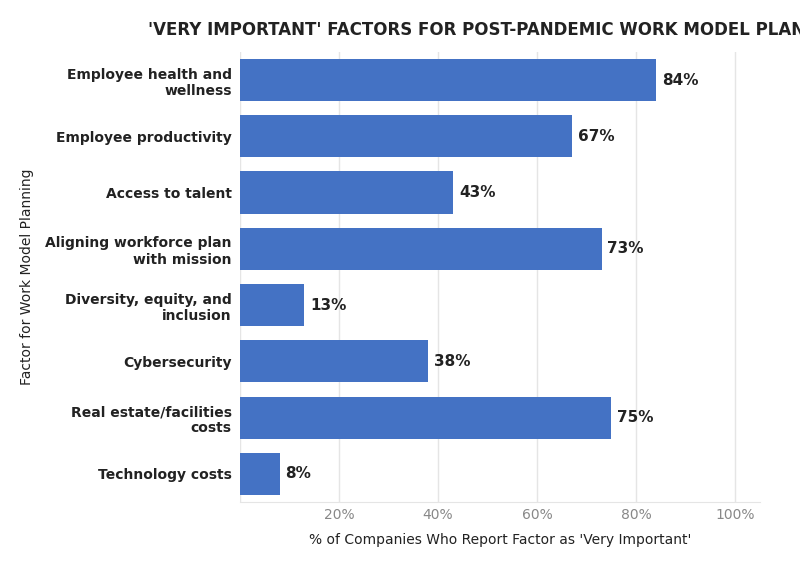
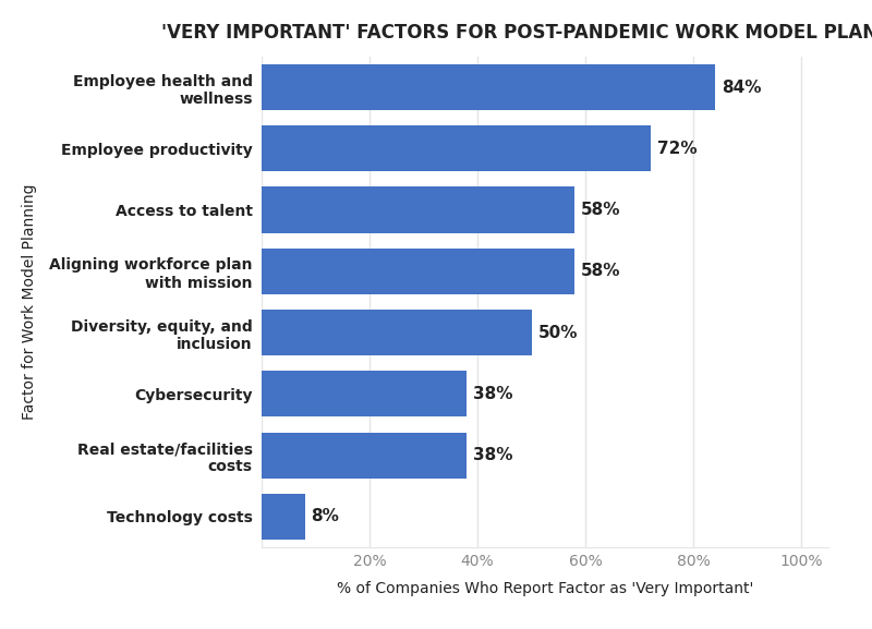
Employee productivity: 67% -> 72%
Access to talent: 43% -> 58%
Aligning workforce plan with mission: 73% -> 58%
Diversity, equity, and inclusion: 13% -> 50%
Real estate/facilities costs: 75% -> 38%
